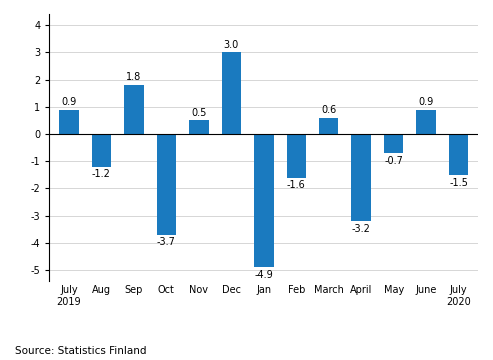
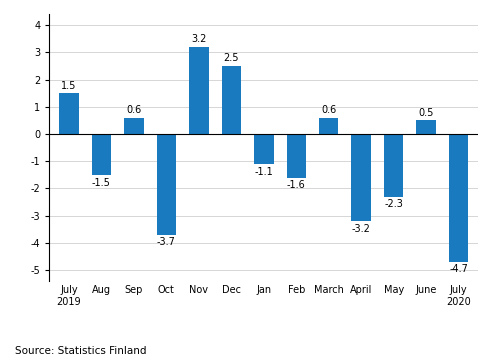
July 2019: 0.9 -> 1.5
Aug: -1.2 -> -1.5
Sep: 1.8 -> 0.6
Nov: 0.5 -> 3.2
Dec: 3.0 -> 2.5
Jan: -4.9 -> -1.1
May: -0.7 -> -2.3
June: 0.9 -> 0.5
July 2020: -1.5 -> -4.7
